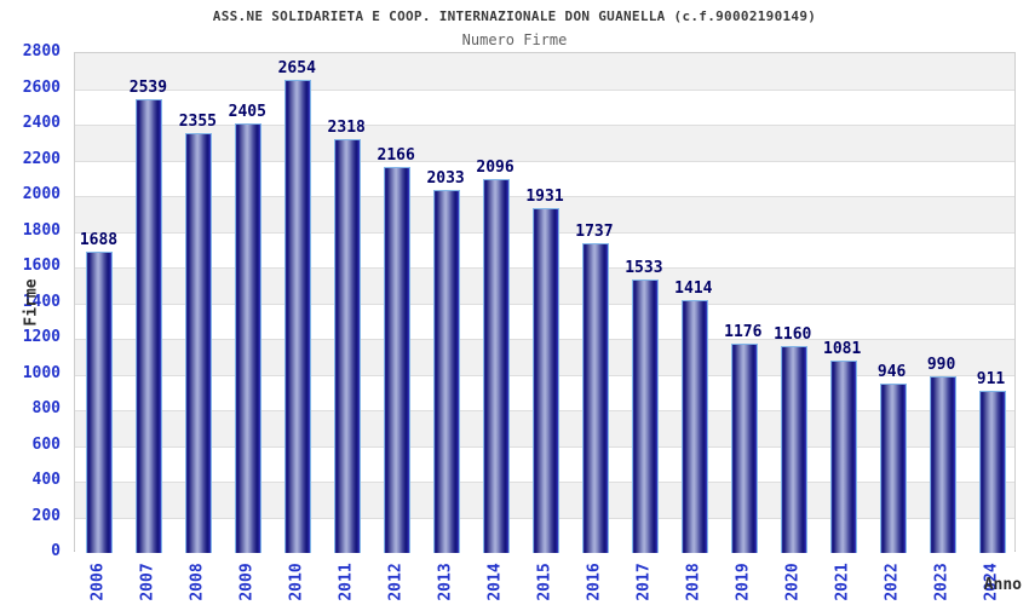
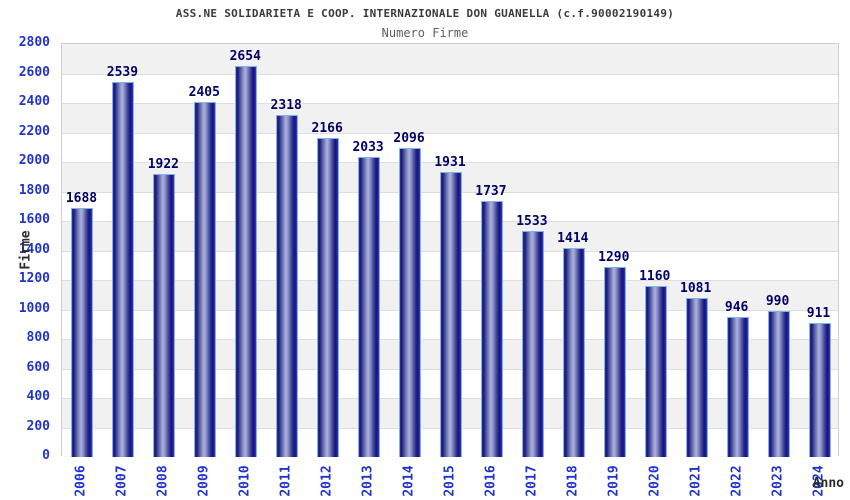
2008: 2355 -> 1922
2019: 1176 -> 1290
